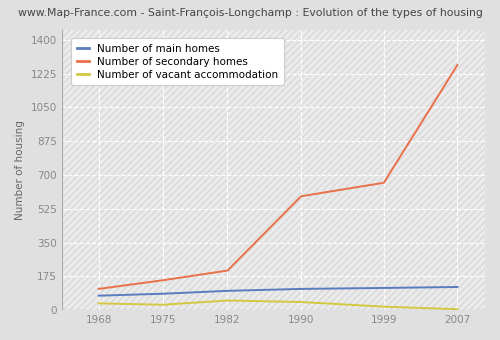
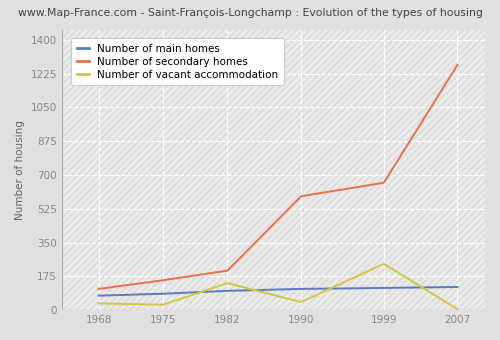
Number of vacant accommodation/1982: 50 -> 140
Number of vacant accommodation/1999: 20 -> 240
